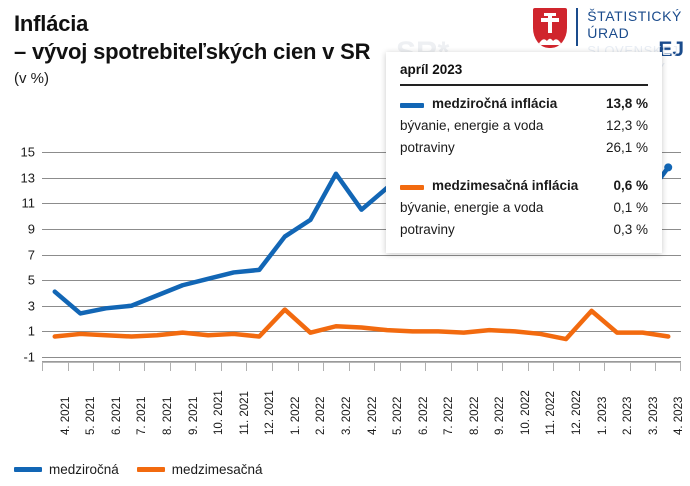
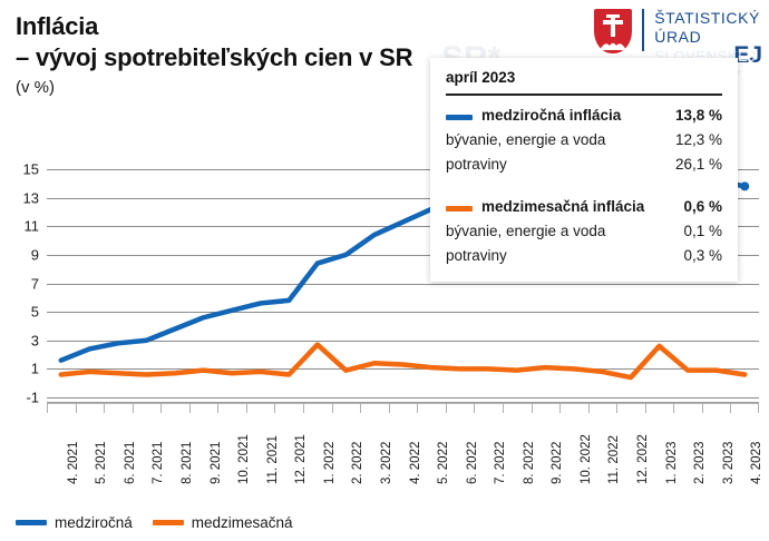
medziročná/4. 2021: 4.1 -> 1.6
medziročná/2. 2022: 9.7 -> 9.0
medziročná/3. 2022: 13.3 -> 10.4
medziročná/4. 2022: 10.5 -> 11.3
medziročná/3. 2023: 11.1 -> 14.2
